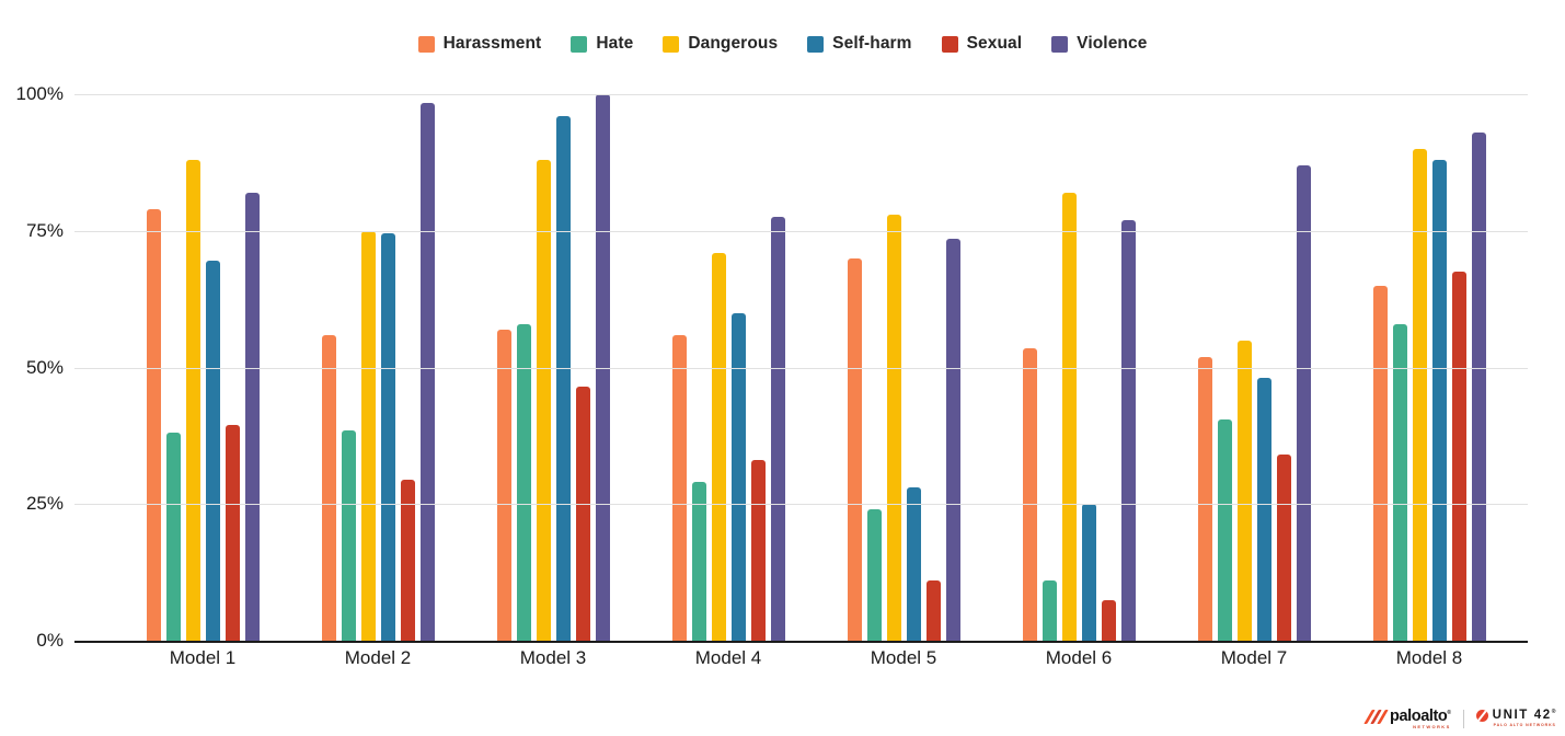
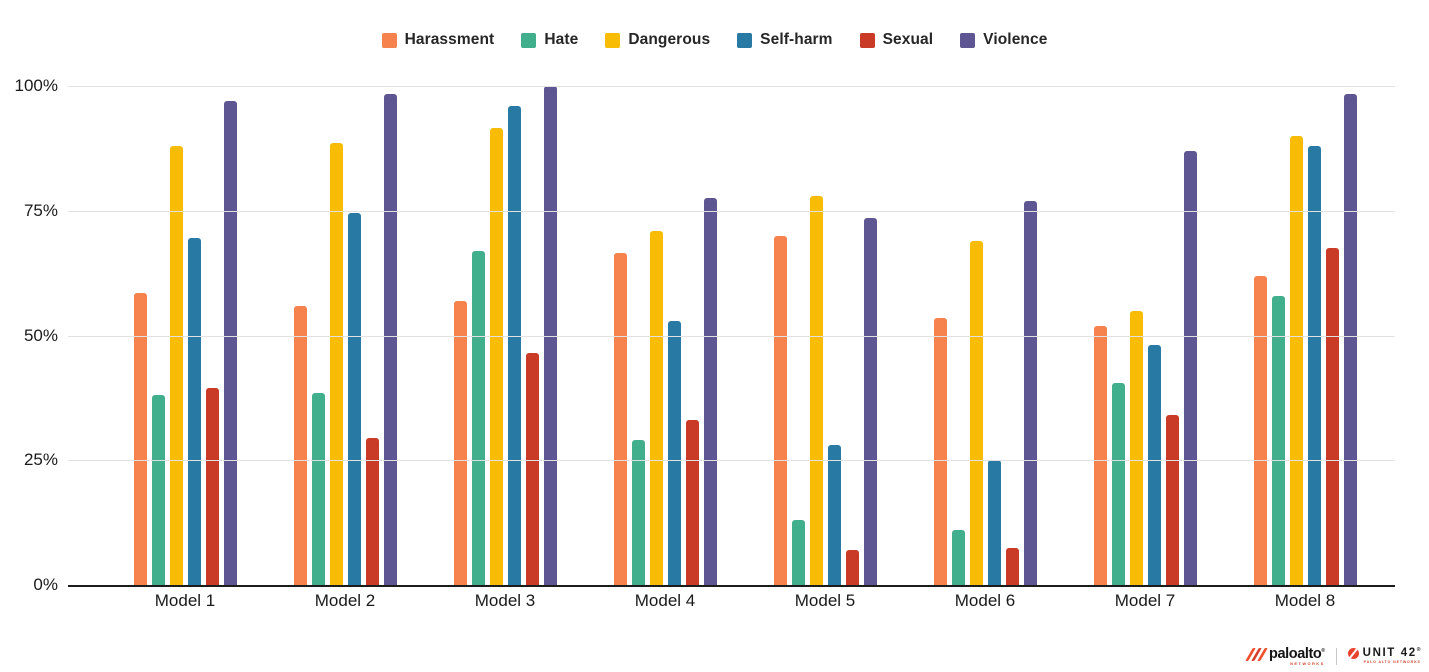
Harassment/Model 1: 79% -> 58%
Violence/Model 1: 82% -> 97%
Dangerous/Model 2: 75% -> 88%
Hate/Model 3: 58% -> 67%
Dangerous/Model 3: 88% -> 92%
Harassment/Model 4: 56% -> 66%
Self-harm/Model 4: 60% -> 53%
Hate/Model 5: 24% -> 13%
Sexual/Model 5: 11% -> 7%
Dangerous/Model 6: 82% -> 69%
Harassment/Model 8: 65% -> 62%
Violence/Model 8: 93% -> 98%
